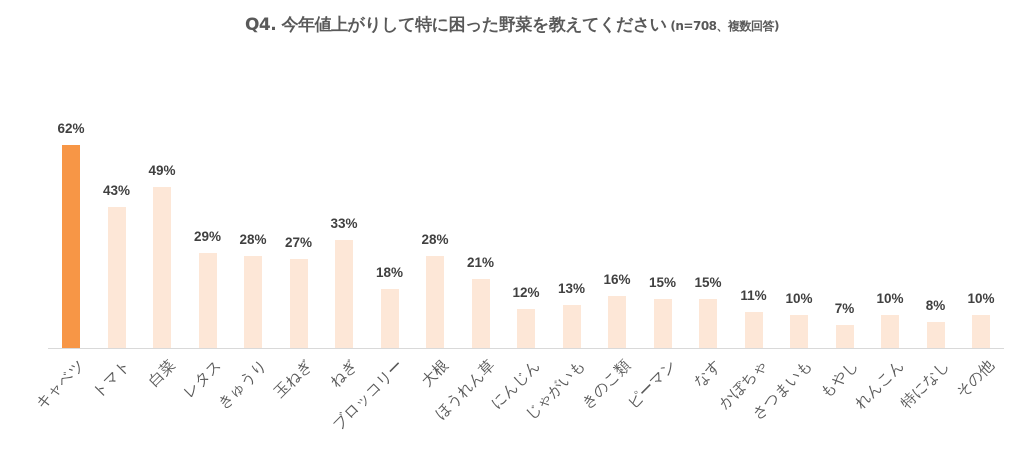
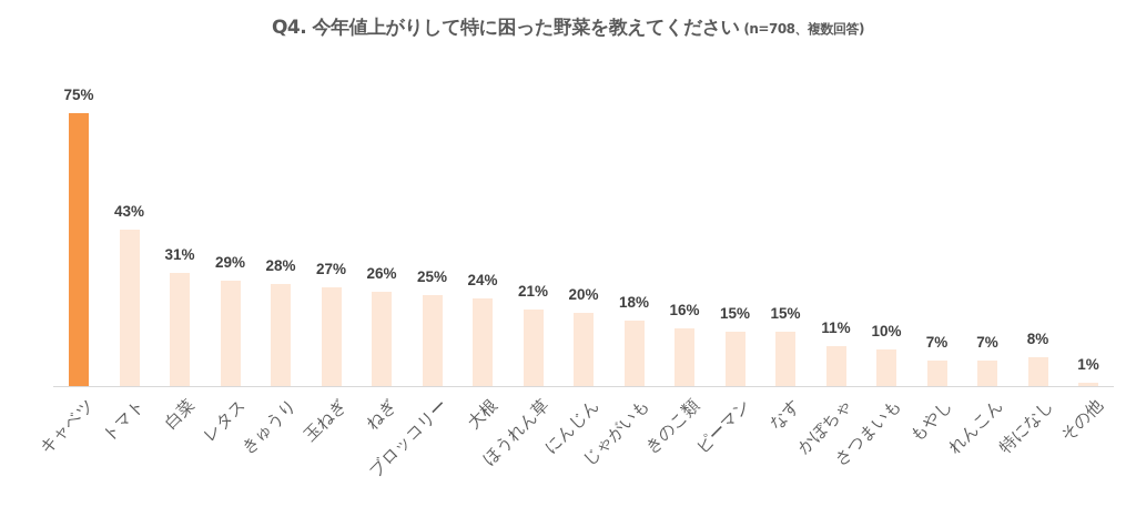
キャベツ: 62% -> 75%
白菜: 49% -> 31%
ねぎ: 33% -> 26%
ブロッコリー: 18% -> 25%
大根: 28% -> 24%
にんじん: 12% -> 20%
じゃがいも: 13% -> 18%
れんこん: 10% -> 7%
その他: 10% -> 1%
